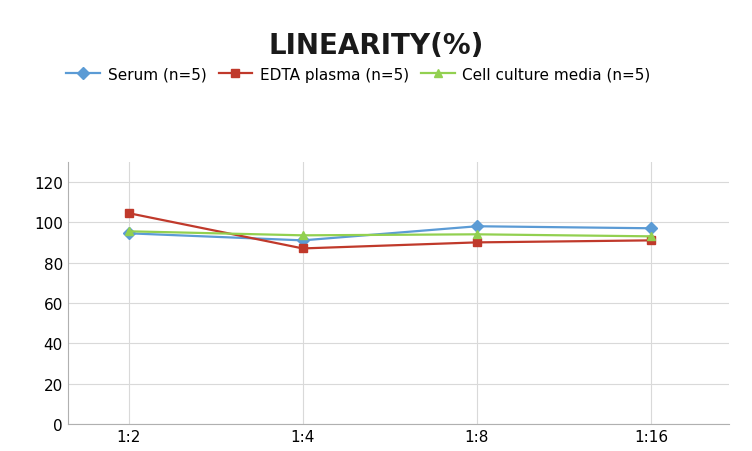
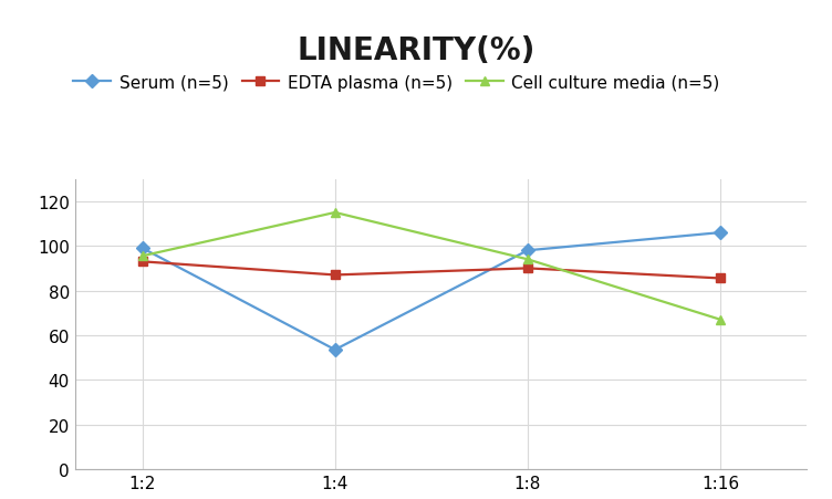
Serum (n=5)/1:2: 94.5 -> 99.0
EDTA plasma (n=5)/1:2: 104.5 -> 93.0
Serum (n=5)/1:4: 91.0 -> 53.5
Cell culture media (n=5)/1:4: 93.5 -> 115.0
Serum (n=5)/1:16: 97.0 -> 106.0
EDTA plasma (n=5)/1:16: 91.0 -> 85.5
Cell culture media (n=5)/1:16: 93.0 -> 67.0
